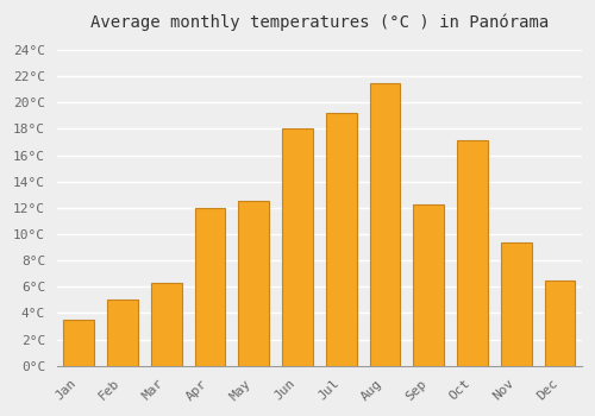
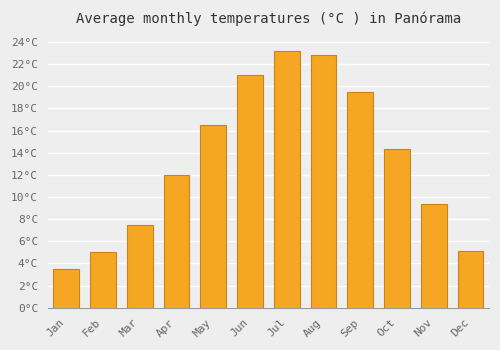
Mar: 6.3°C -> 7.5°C
May: 12.5°C -> 16.5°C
Jun: 18.0°C -> 21.0°C
Jul: 19.2°C -> 23.2°C
Aug: 21.5°C -> 22.8°C
Sep: 12.3°C -> 19.5°C
Oct: 17.1°C -> 14.3°C
Dec: 6.5°C -> 5.1°C
